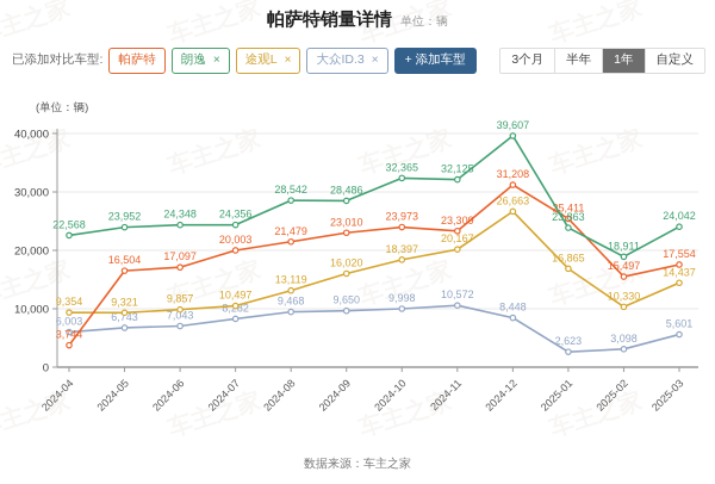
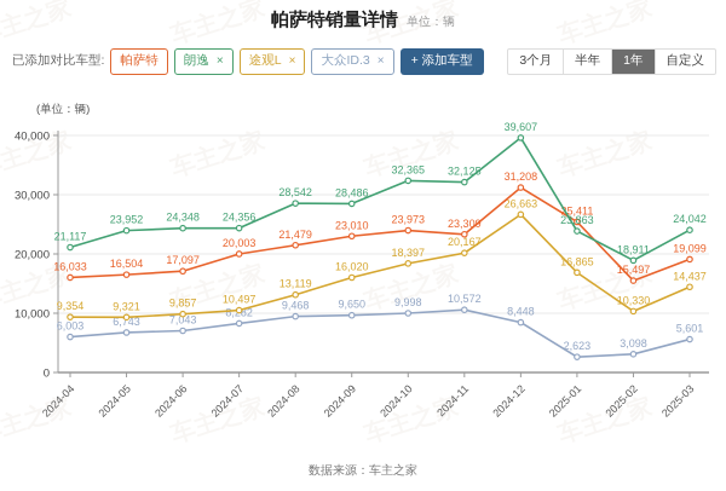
朗逸/2024-04: 22,568 -> 21,117
帕萨特/2024-04: 3,744 -> 16,033
帕萨特/2025-03: 17,554 -> 19,099
